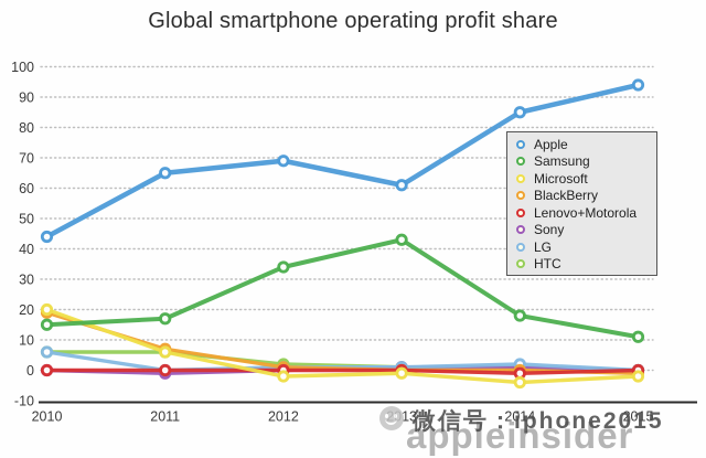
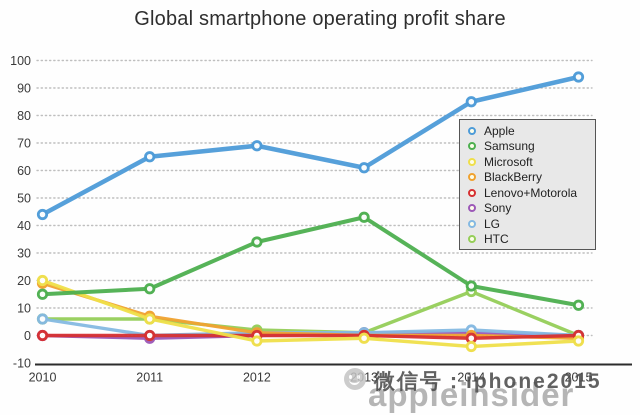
HTC/2014: 1 -> 16
